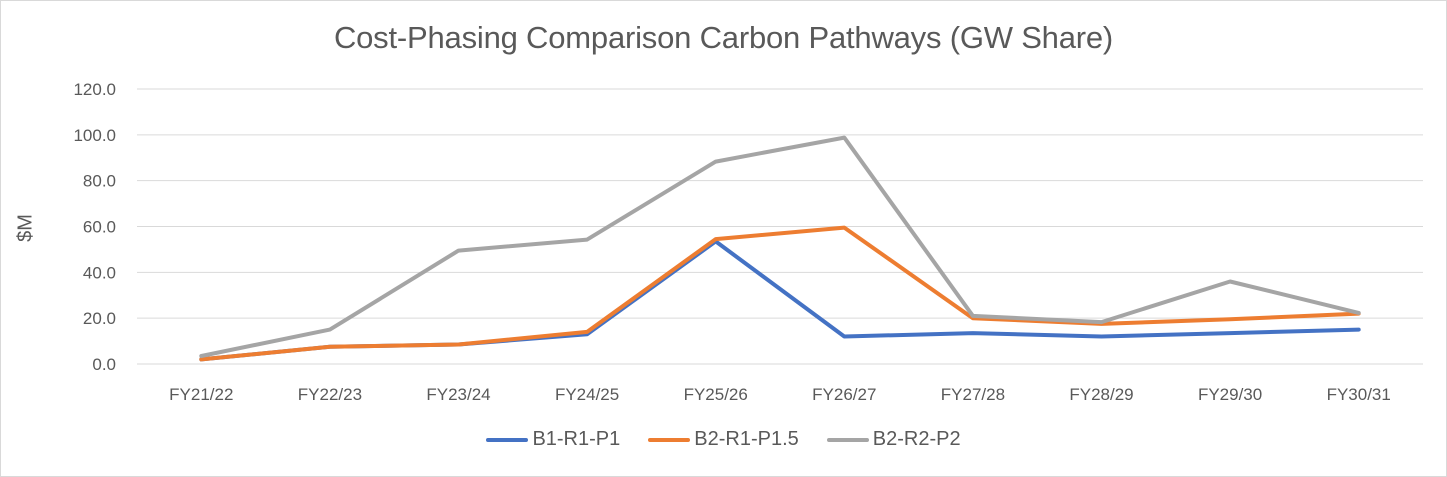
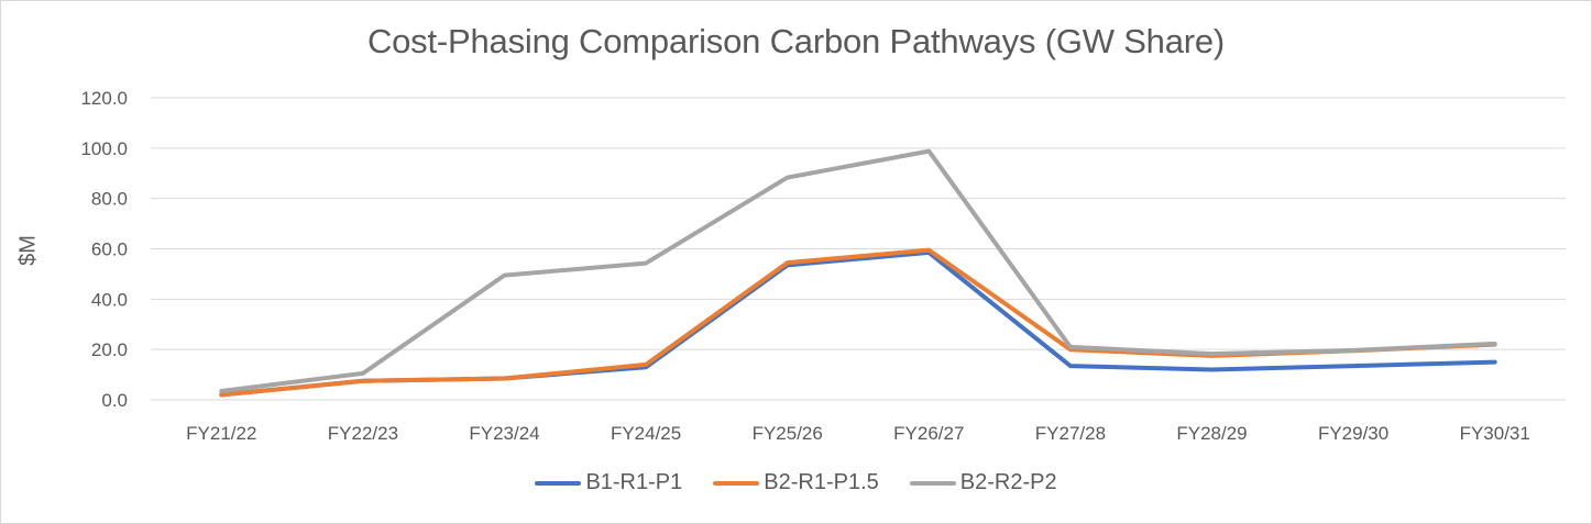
B2-R2-P2/FY22/23: 15 -> 10
B1-R1-P1/FY26/27: 12 -> 58
B2-R2-P2/FY29/30: 36 -> 20
